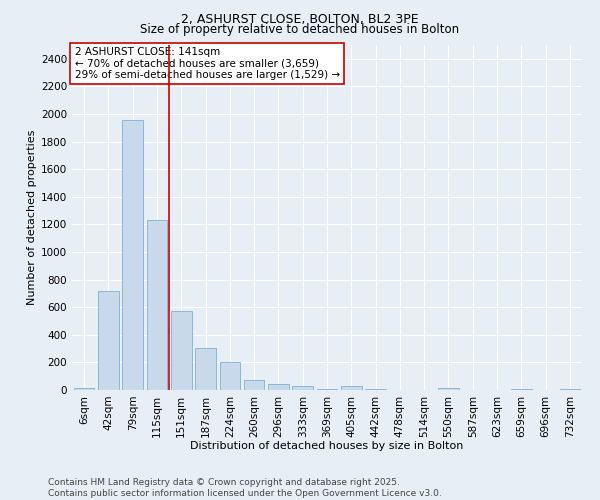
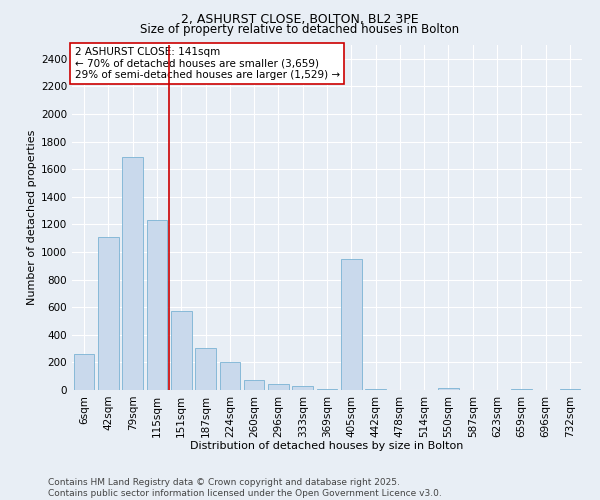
6sqm: 20 -> 260
42sqm: 720 -> 1110
79sqm: 1960 -> 1690
405sqm: 30 -> 950
